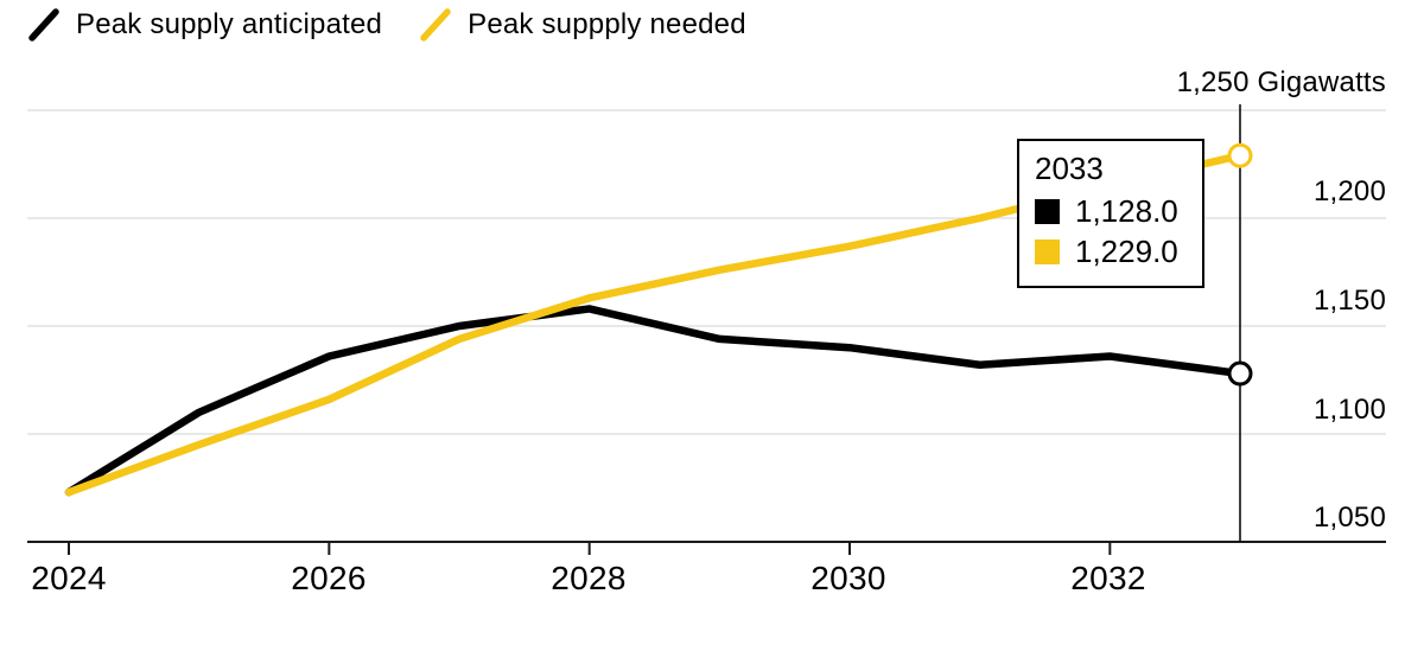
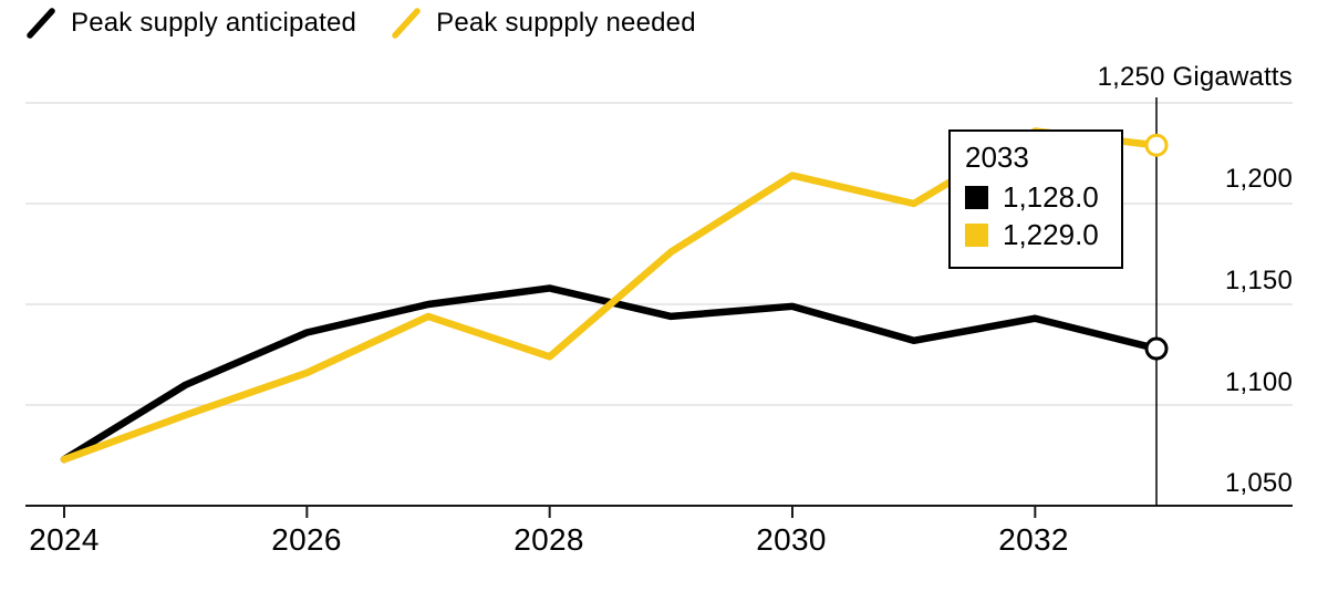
Peak suppply needed/2028: 1163 -> 1124
Peak supply anticipated/2030: 1140 -> 1149
Peak suppply needed/2030: 1187 -> 1214
Peak supply anticipated/2032: 1136 -> 1143
Peak suppply needed/2032: 1215 -> 1236
